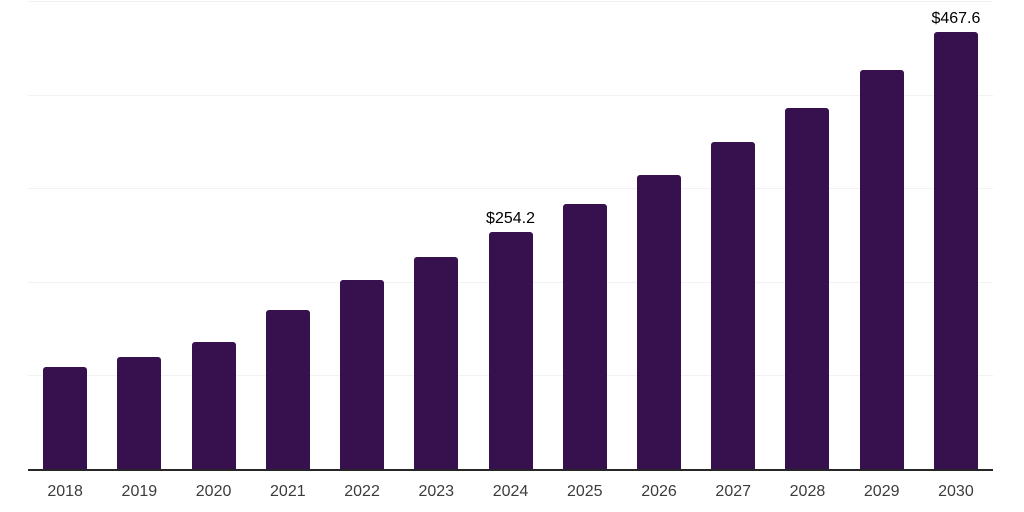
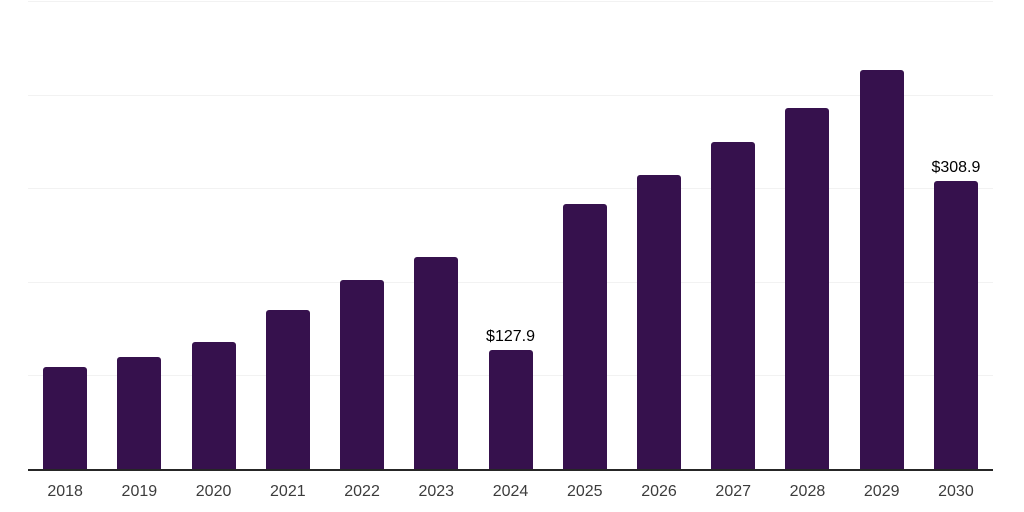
2024: $254.2 -> $127.9
2030: $467.6 -> $308.9
